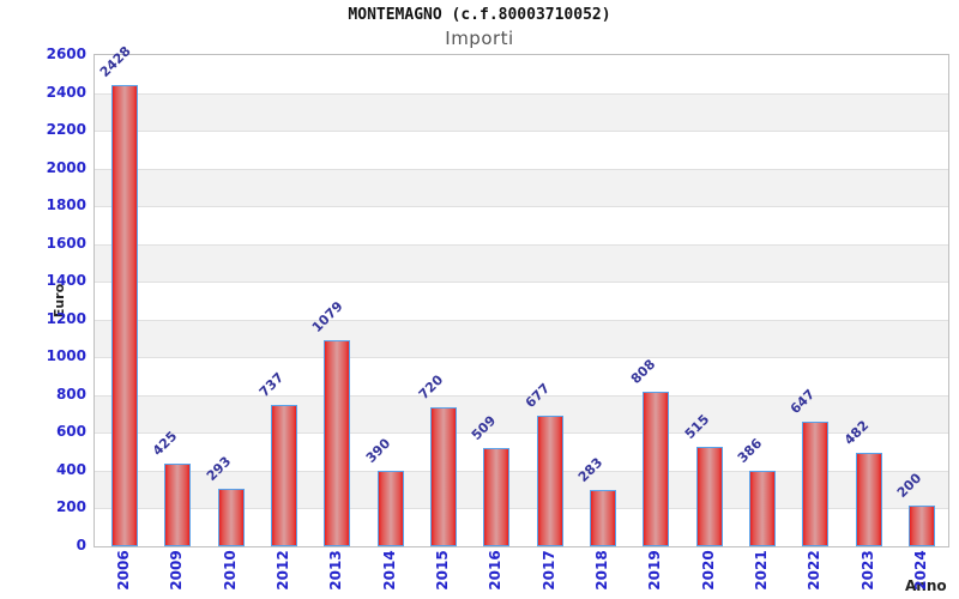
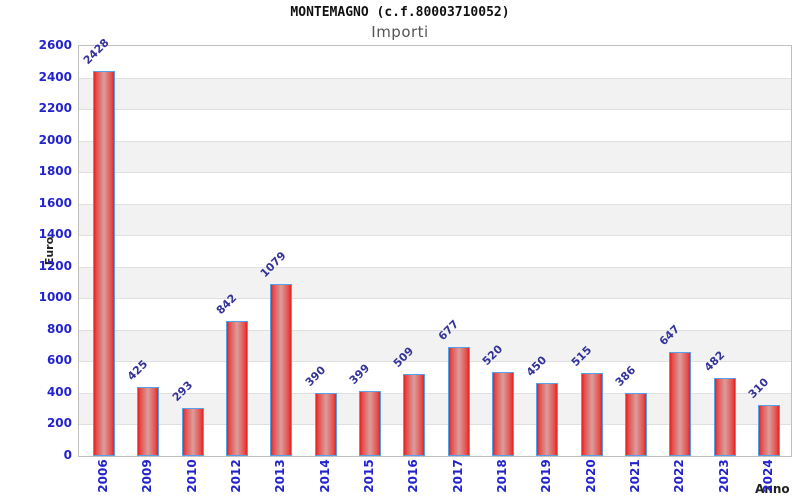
2012: 737 -> 842
2015: 720 -> 399
2018: 283 -> 520
2019: 808 -> 450
2024: 200 -> 310
